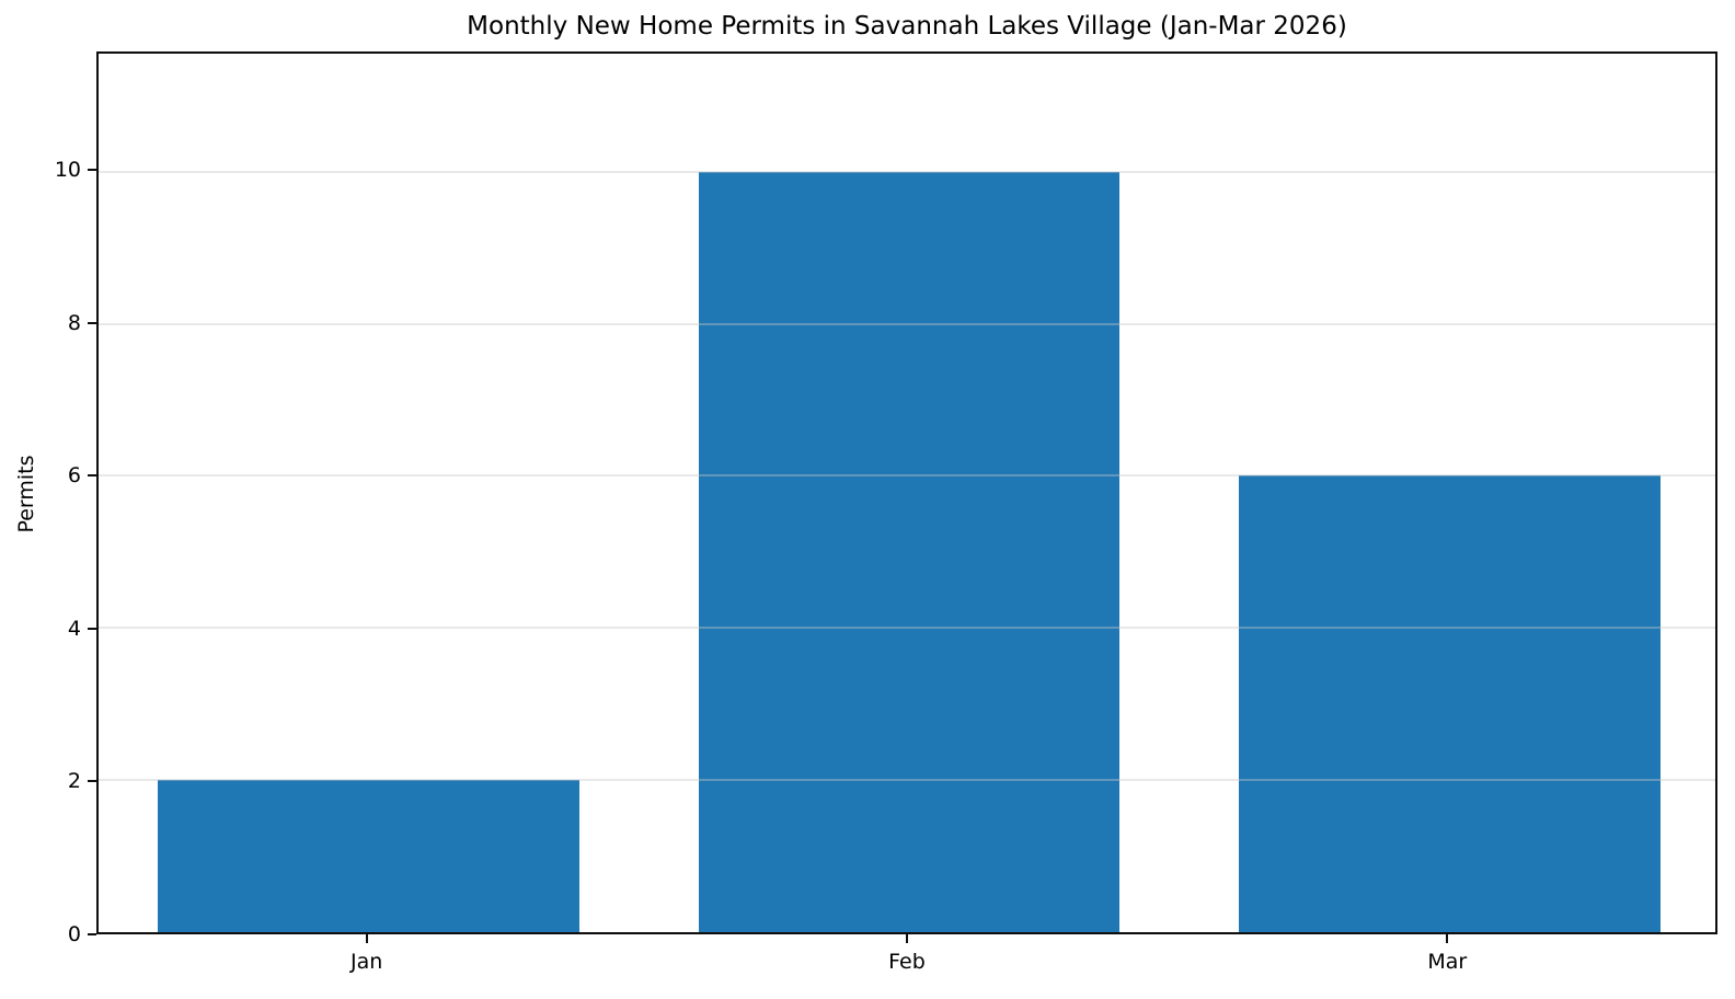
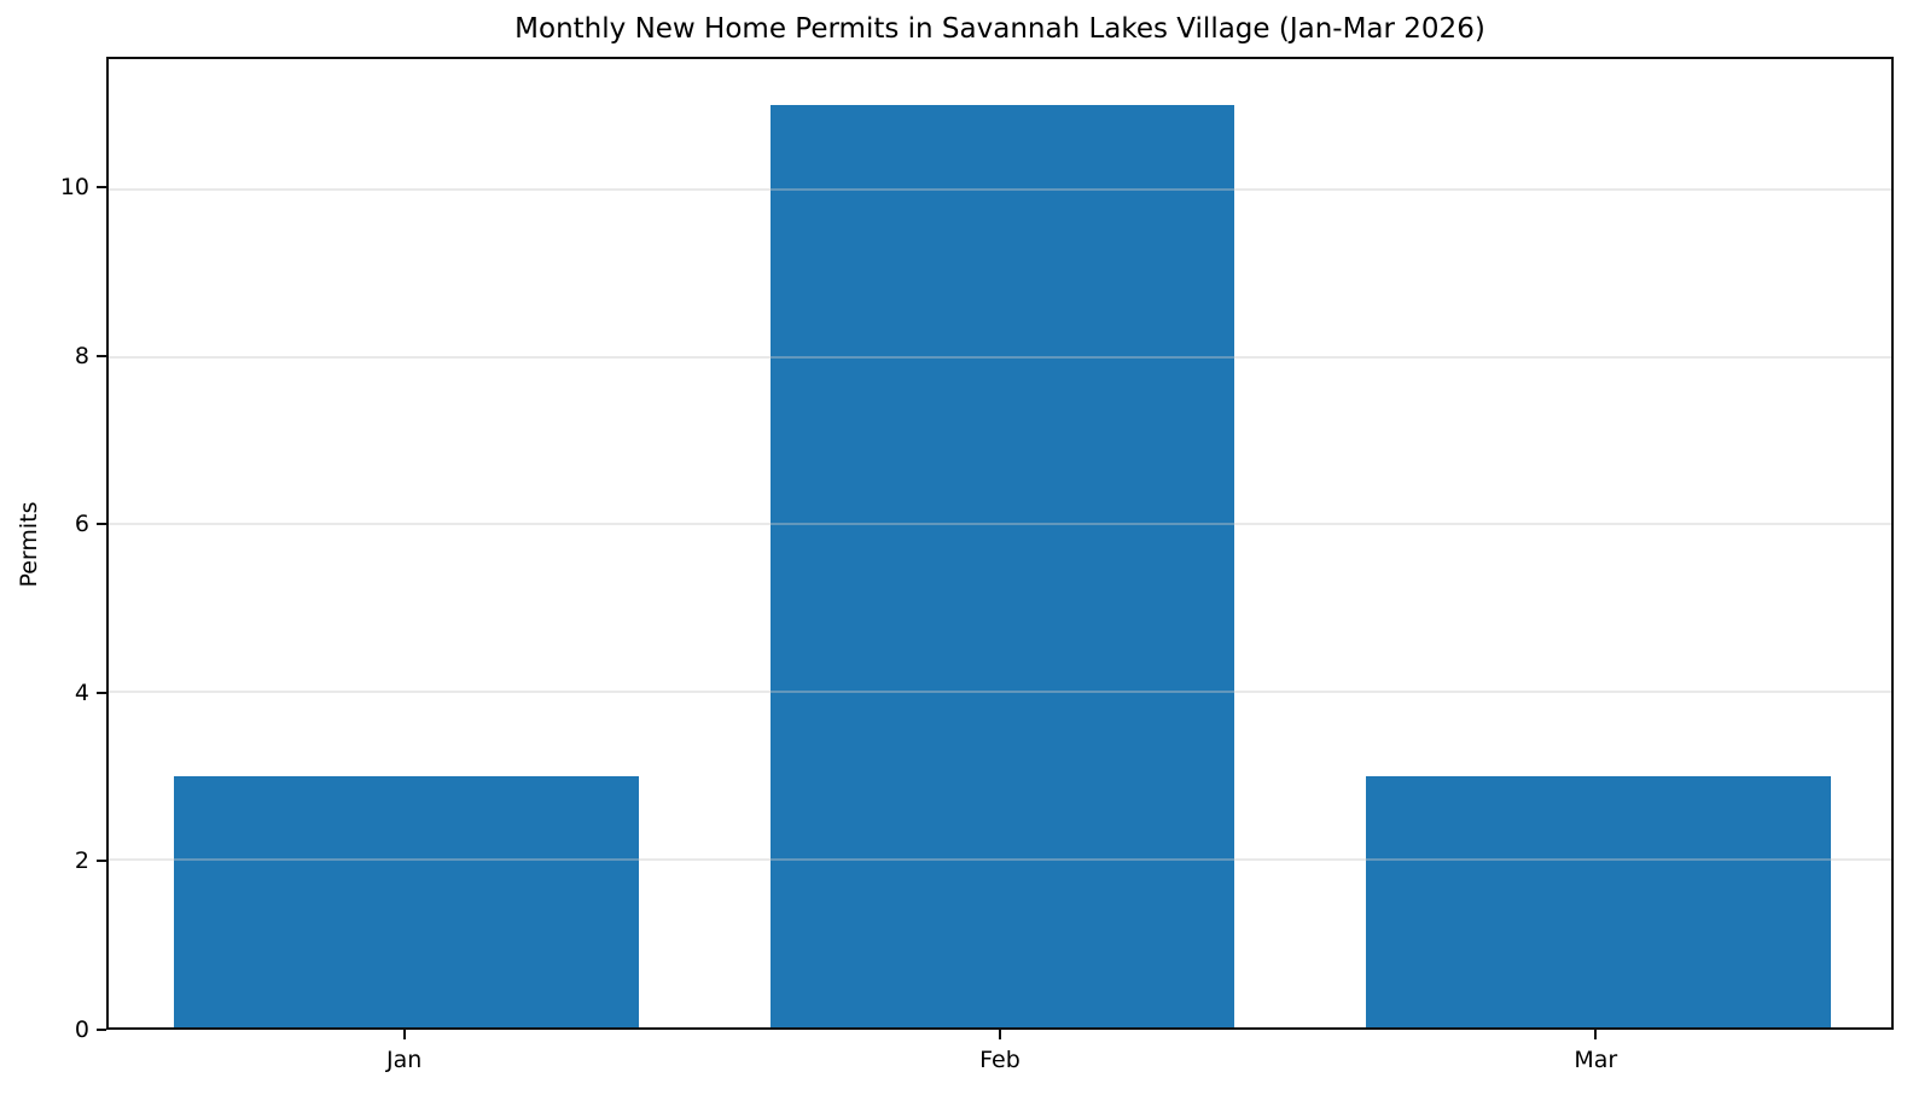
Jan: 2 -> 3
Feb: 10 -> 11
Mar: 6 -> 3
